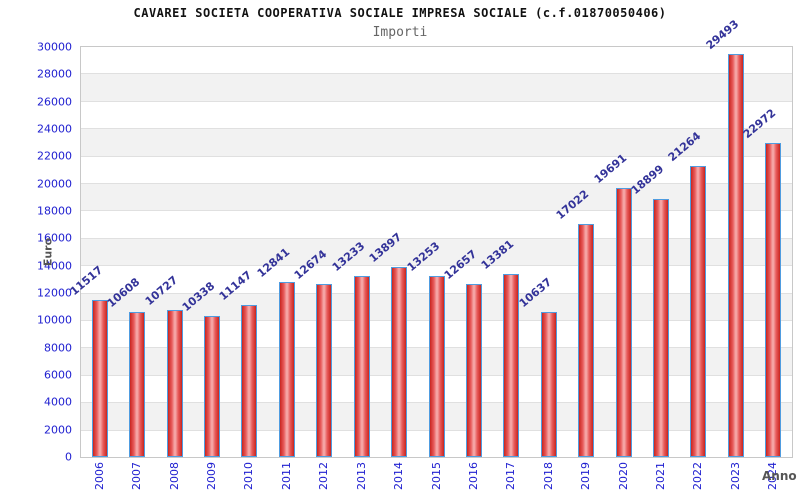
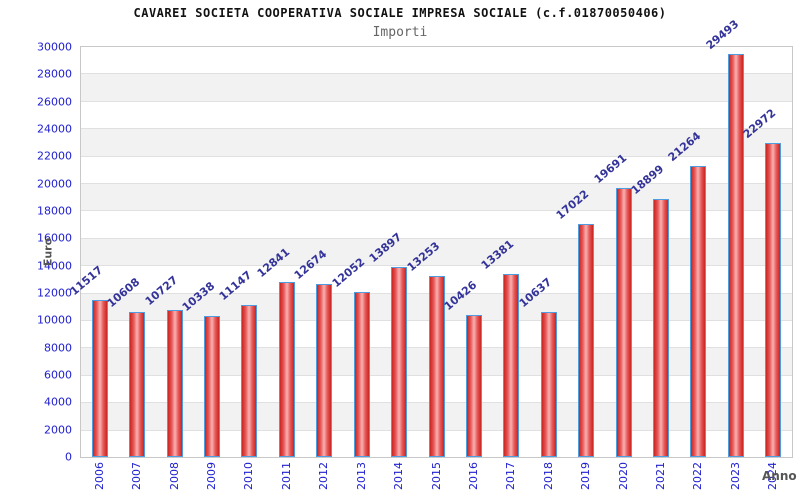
2013: 13233 -> 12052
2016: 12657 -> 10426
